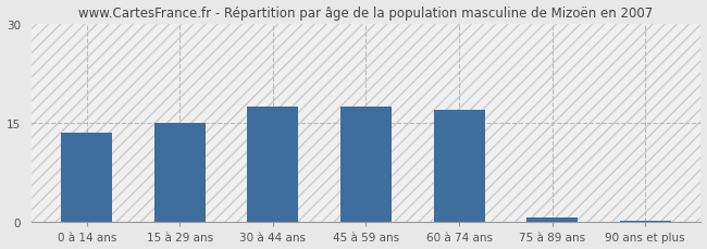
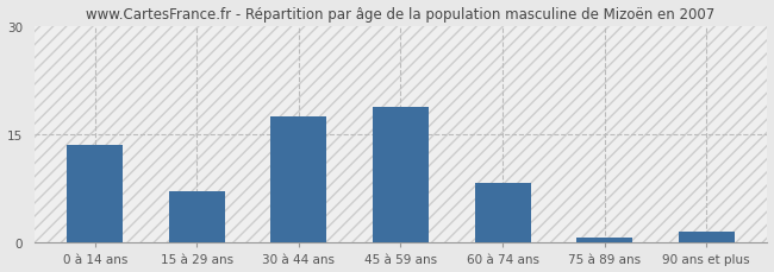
15 à 29 ans: 15.0 -> 7.2
45 à 59 ans: 17.5 -> 18.8
60 à 74 ans: 17.0 -> 8.2
90 ans et plus: 0.2 -> 1.6
